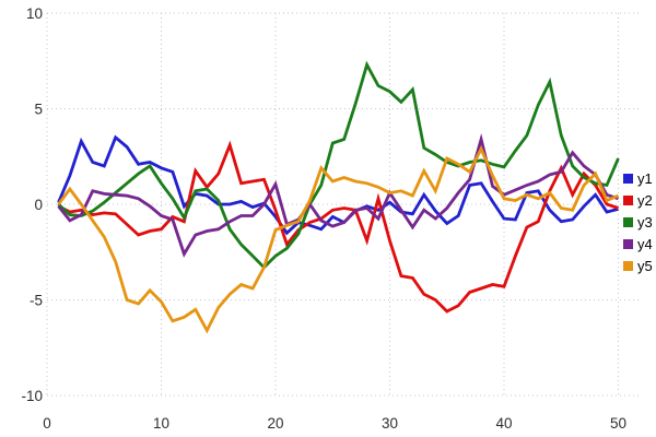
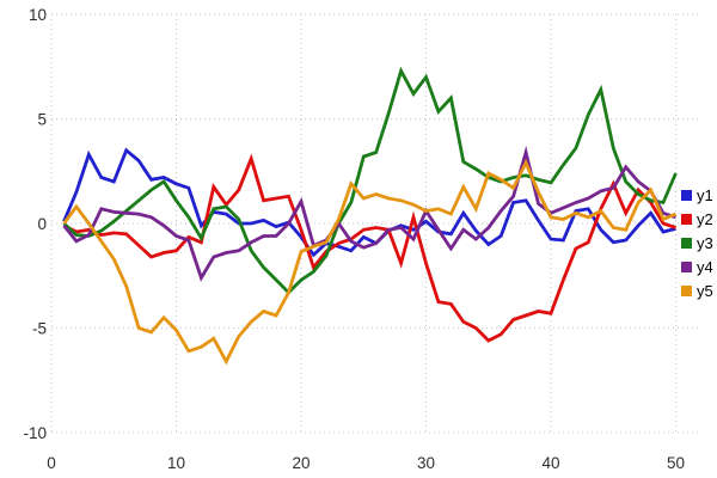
y3/30: 5.9 -> 7.0
